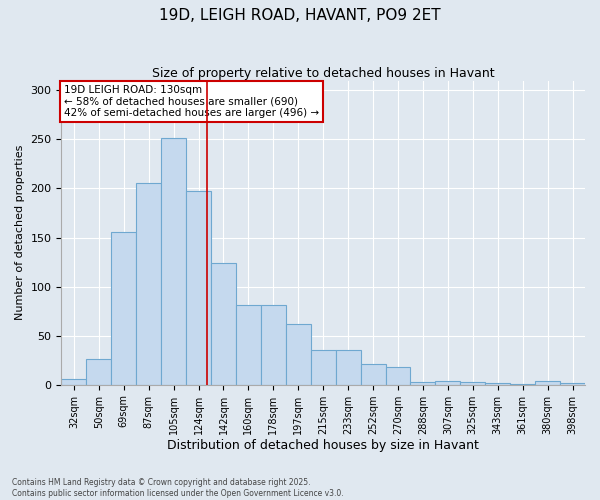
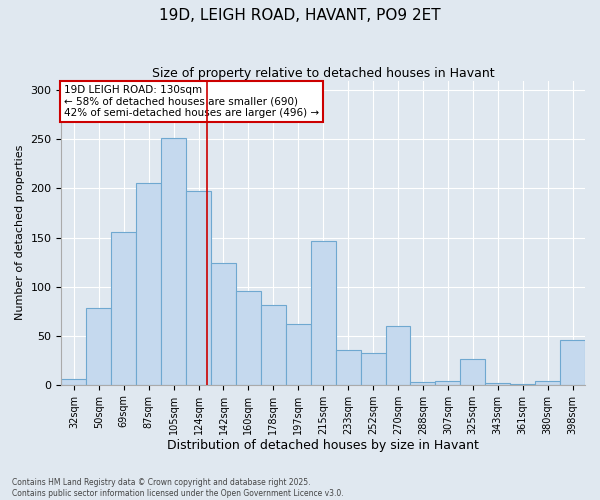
50sqm: 26 -> 78
160sqm: 81 -> 96
215sqm: 35 -> 146
252sqm: 21 -> 32
270sqm: 18 -> 60
325sqm: 3 -> 26
398sqm: 2 -> 46
